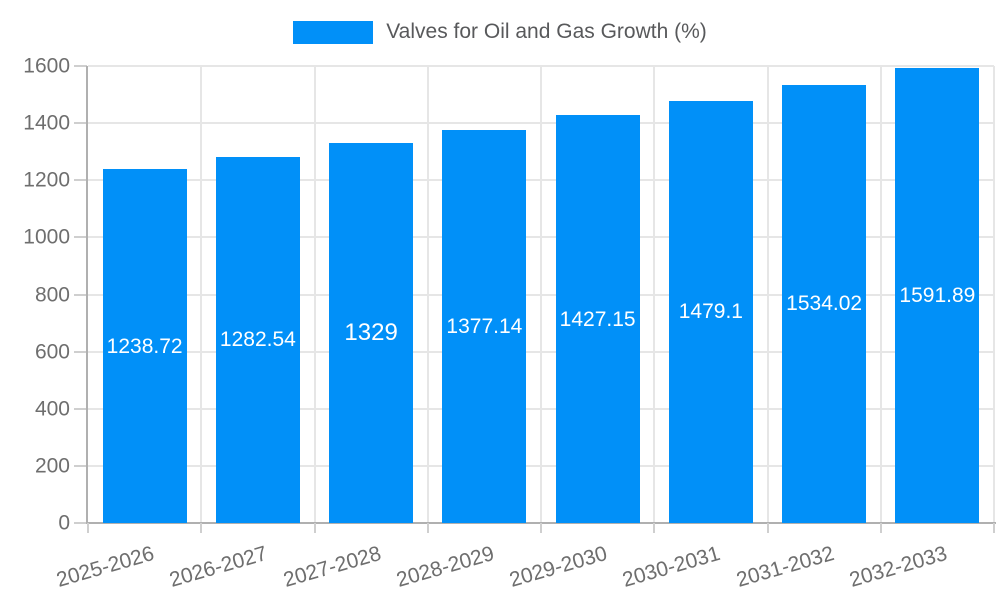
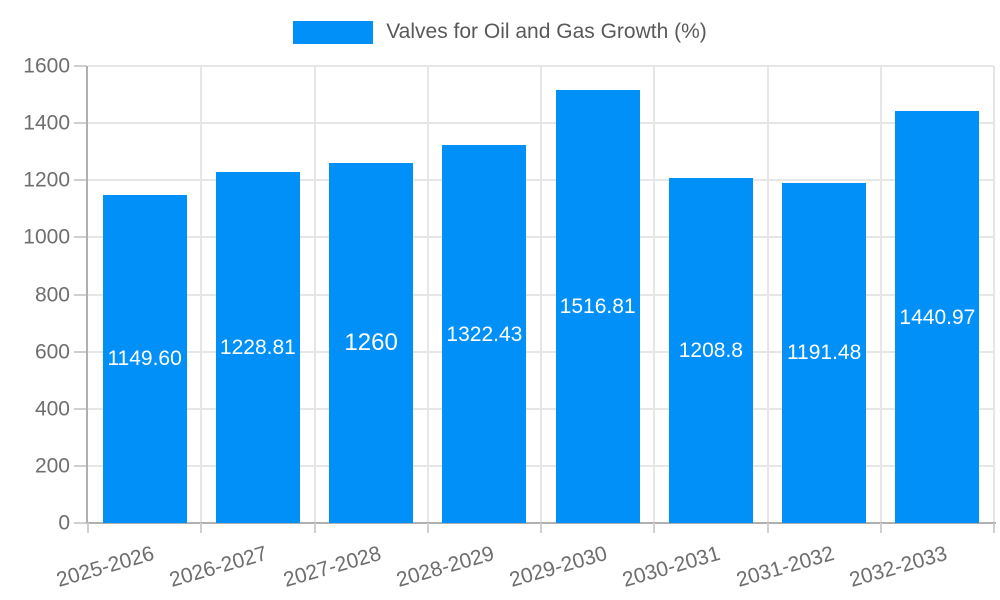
2025-2026: 1238.72 -> 1149.60
2026-2027: 1282.54 -> 1228.81
2027-2028: 1329 -> 1260
2028-2029: 1377.14 -> 1322.43
2029-2030: 1427.15 -> 1516.81
2030-2031: 1479.1 -> 1208.8
2031-2032: 1534.02 -> 1191.48
2032-2033: 1591.89 -> 1440.97
